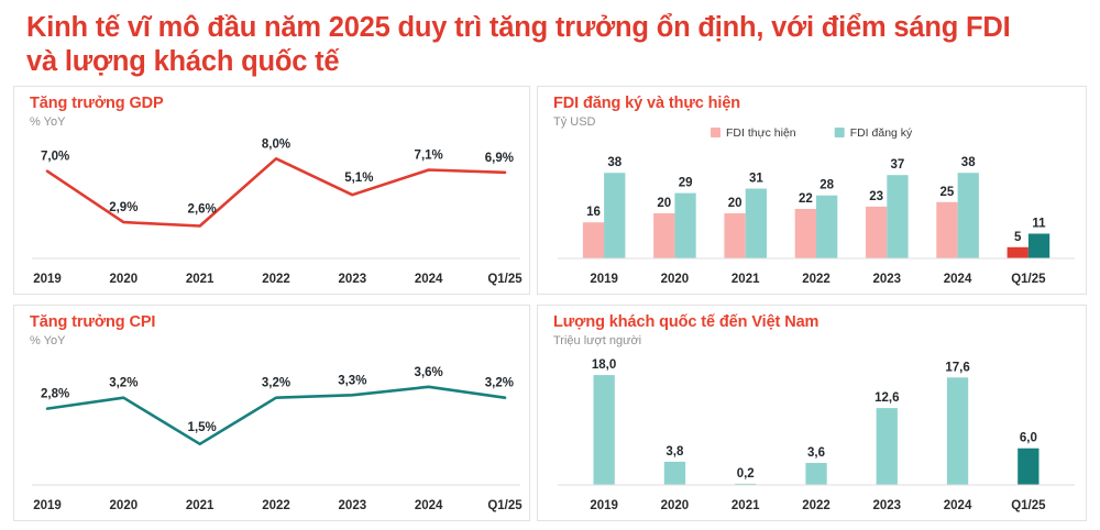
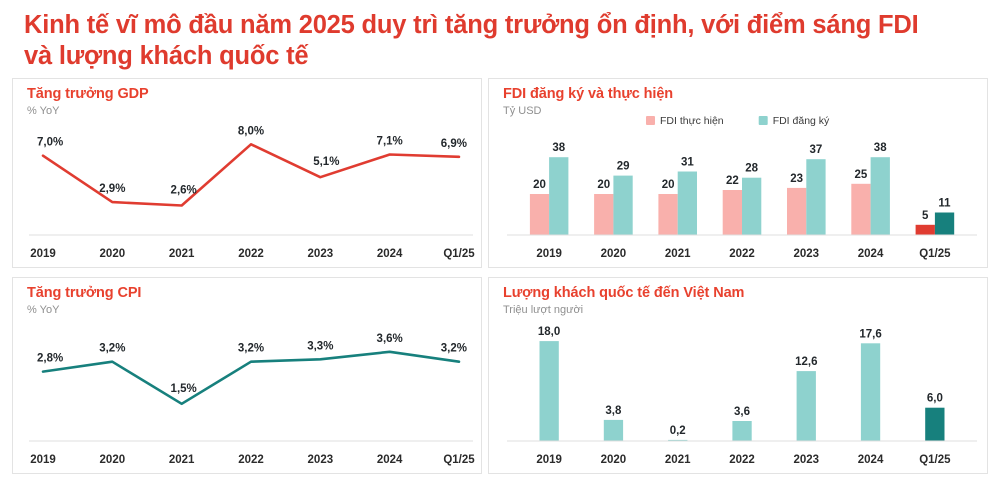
FDI đăng ký và thực hiện/FDI thực hiện/2019: 16 -> 20
